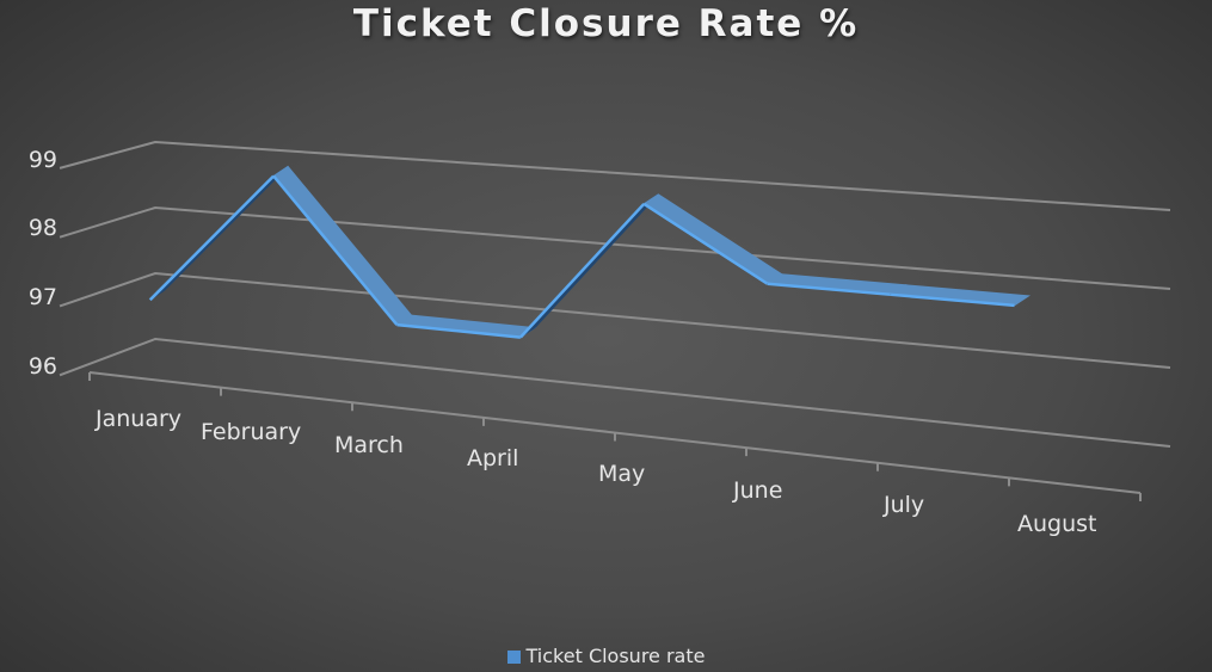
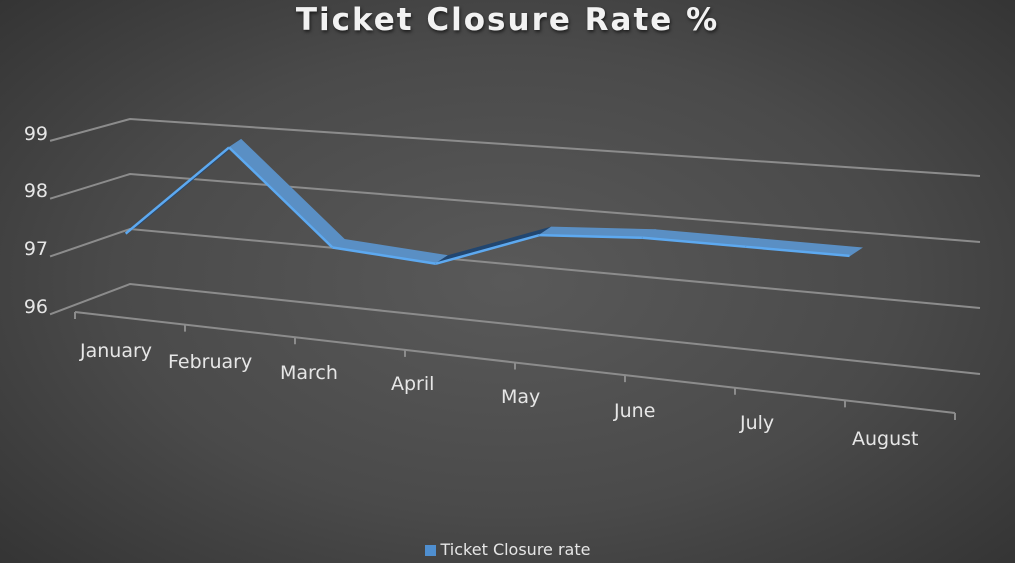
January: 97.0 -> 97.3
March: 97.0 -> 97.4
April: 97.0 -> 97.3
May: 98.9 -> 97.9
